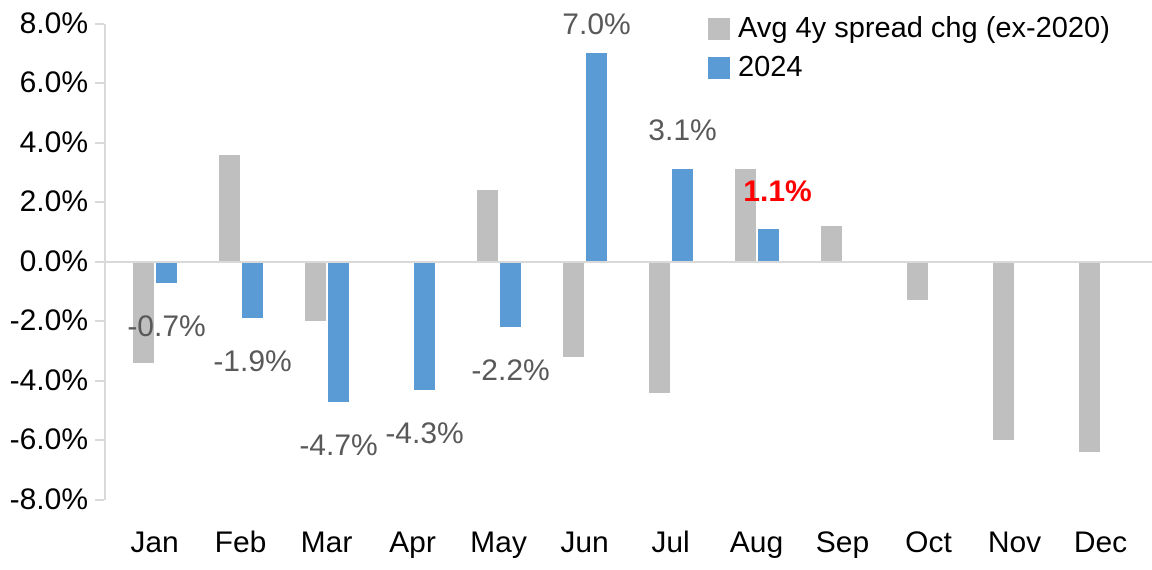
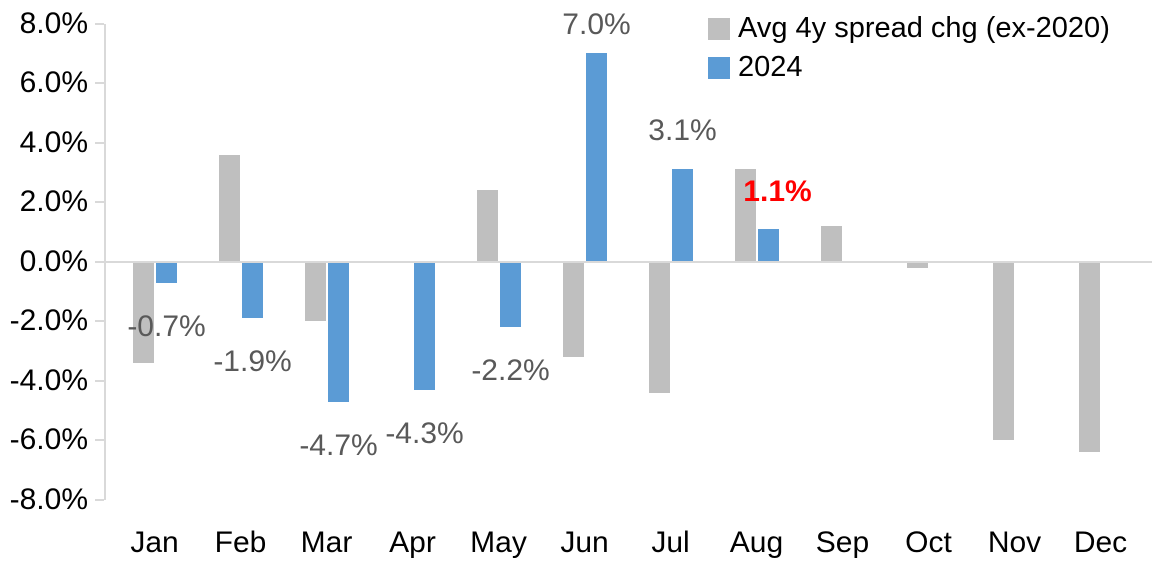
Avg 4y spread chg (ex-2020)/Oct: -1.3% -> -0.2%
